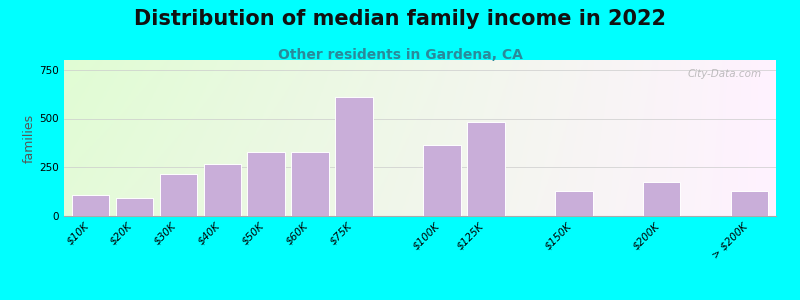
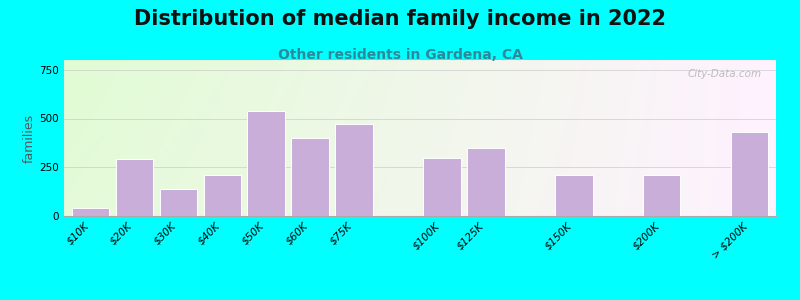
$10K: 110 -> 40
$20K: 90 -> 290
$30K: 220 -> 140
$40K: 260 -> 210
$50K: 330 -> 540
$60K: 330 -> 400
$75K: 610 -> 470
$100K: 360 -> 300
$125K: 480 -> 350
$150K: 130 -> 210
$200K: 180 -> 210
> $200K: 130 -> 430
